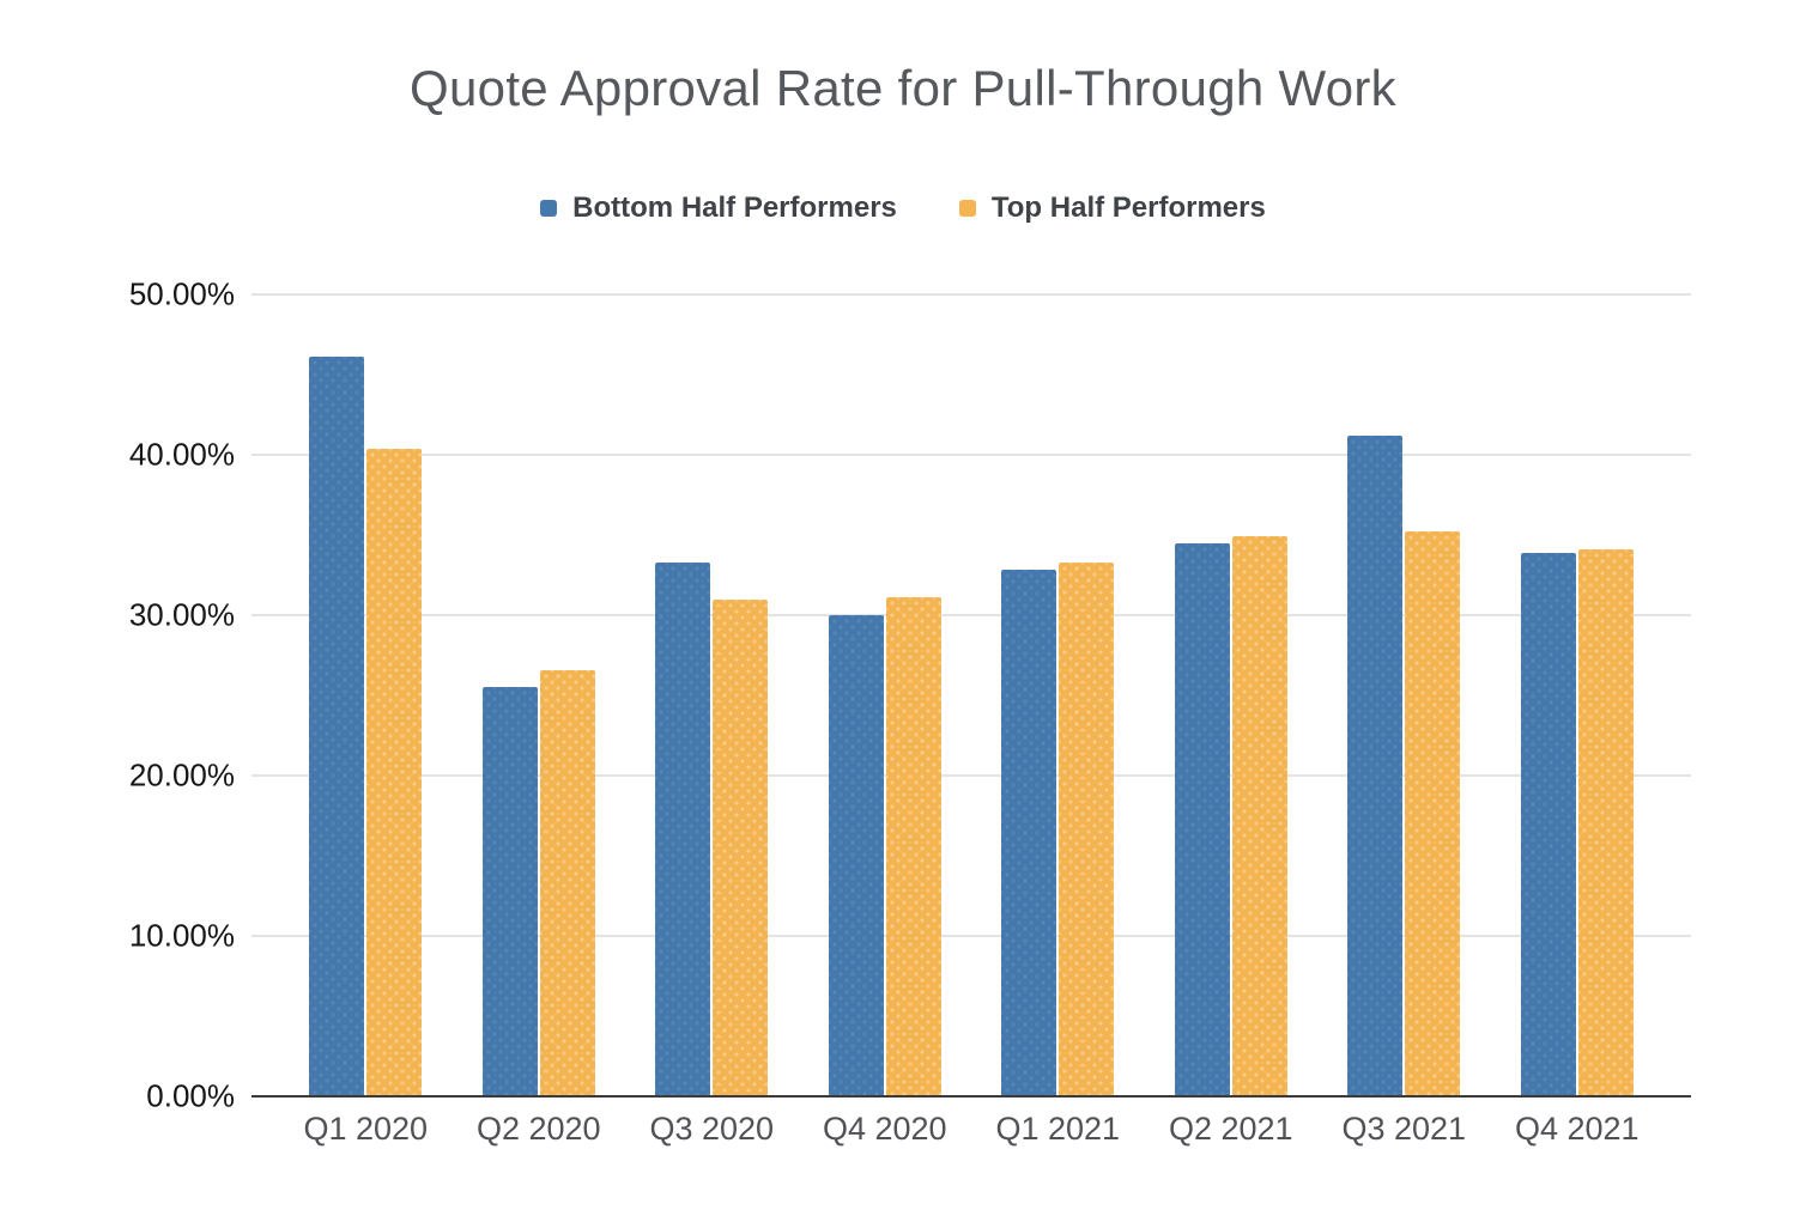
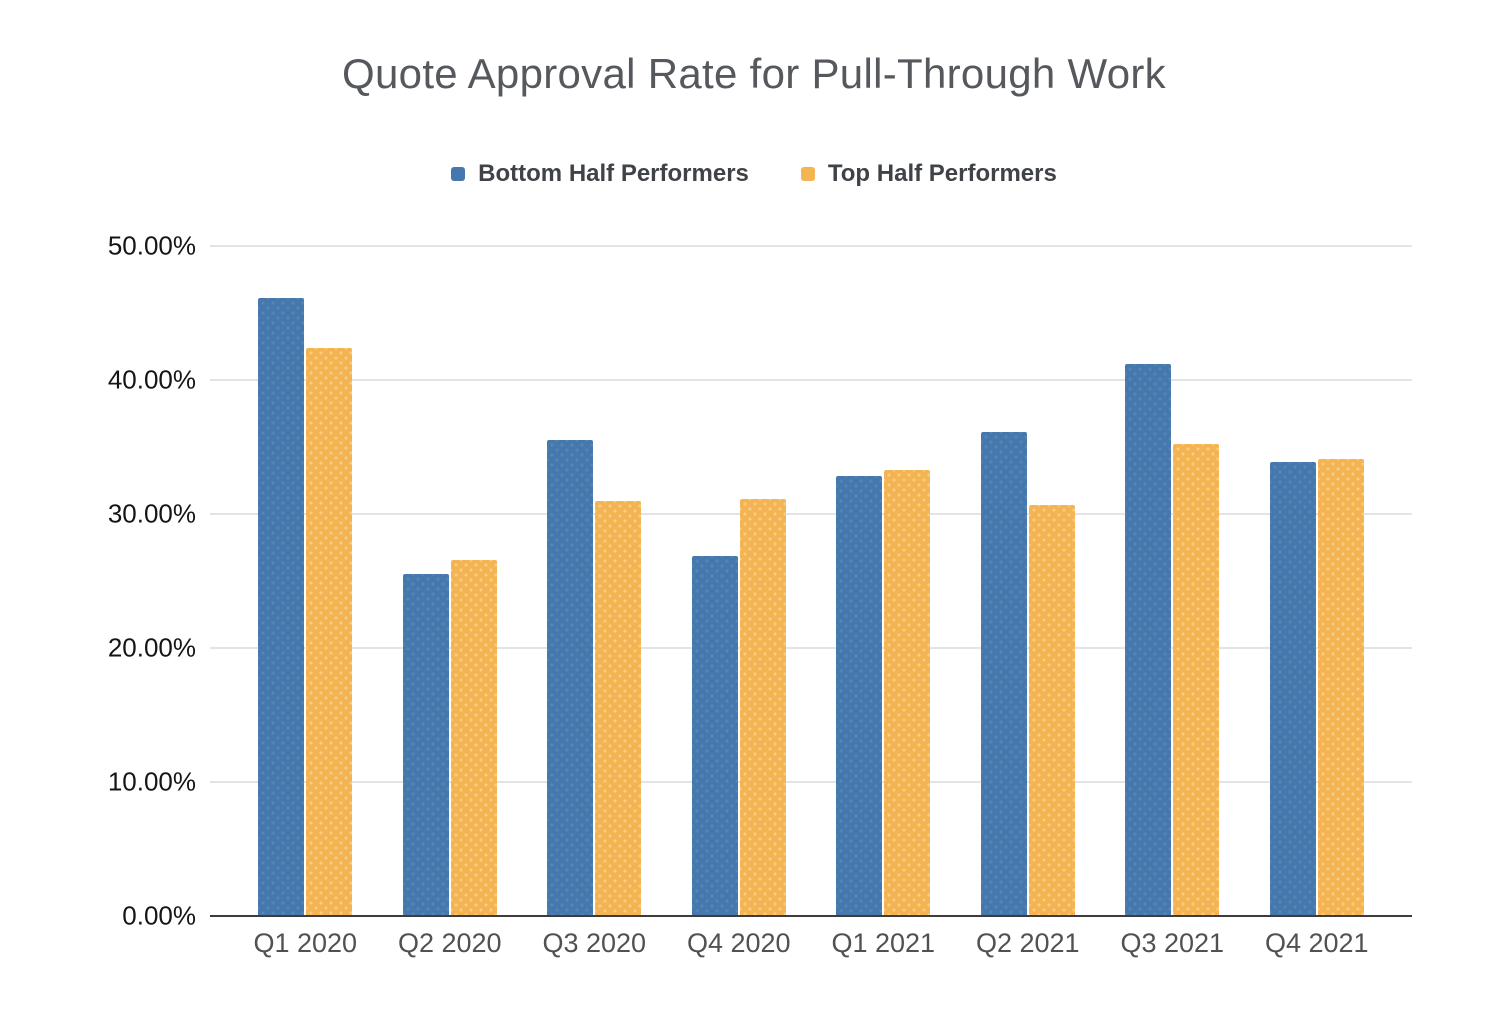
Top Half Performers/Q1 2020: 40.4% -> 42.4%
Bottom Half Performers/Q3 2020: 33.3% -> 35.5%
Bottom Half Performers/Q4 2020: 30.0% -> 26.9%
Bottom Half Performers/Q2 2021: 34.5% -> 36.1%
Top Half Performers/Q2 2021: 34.9% -> 30.7%
